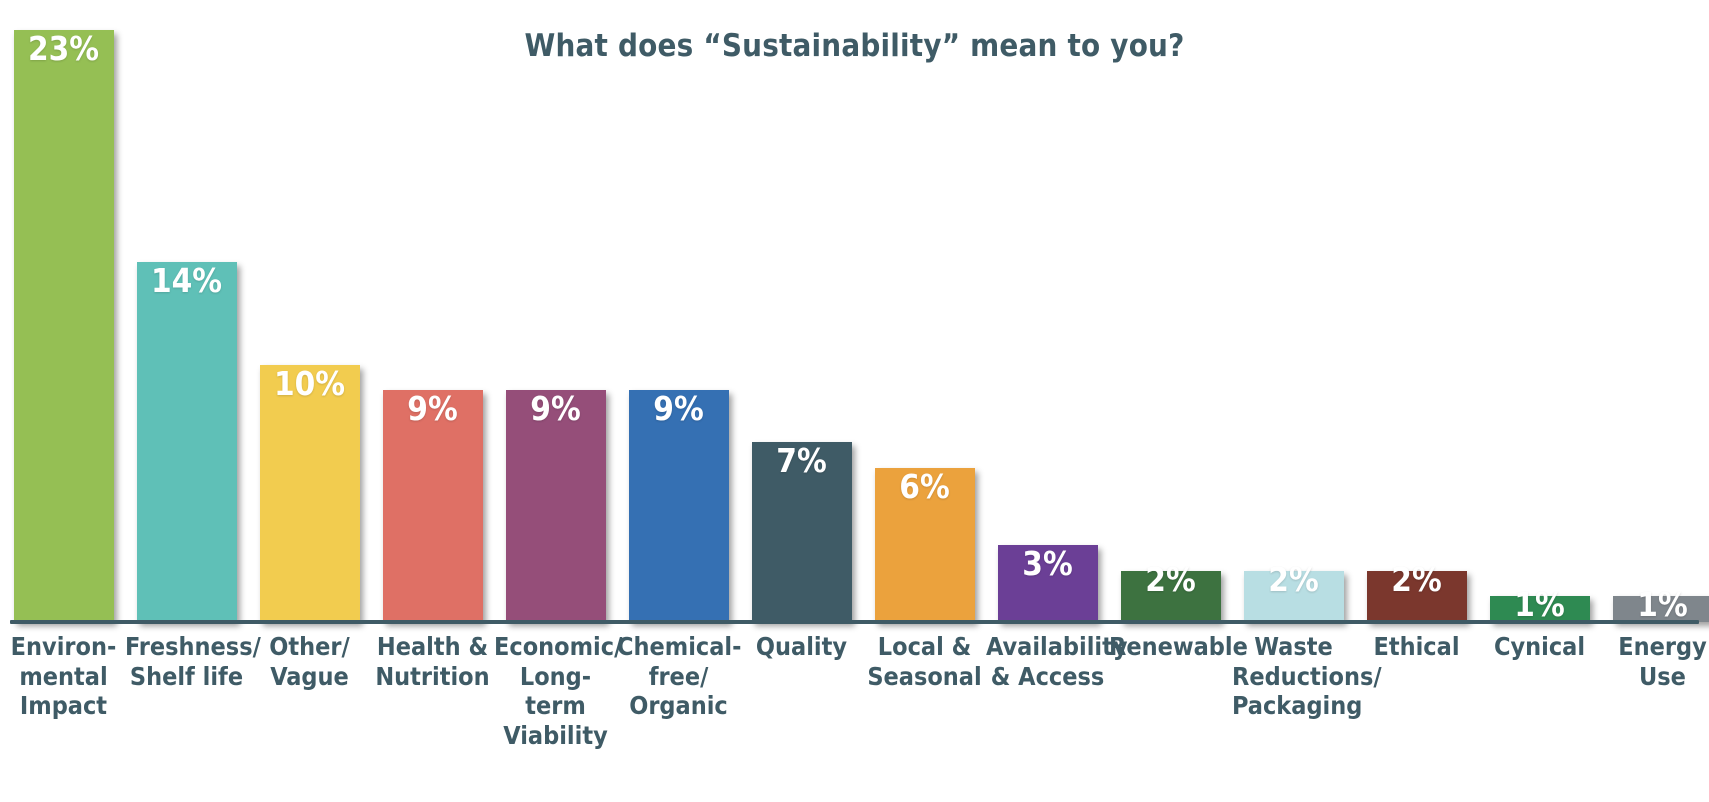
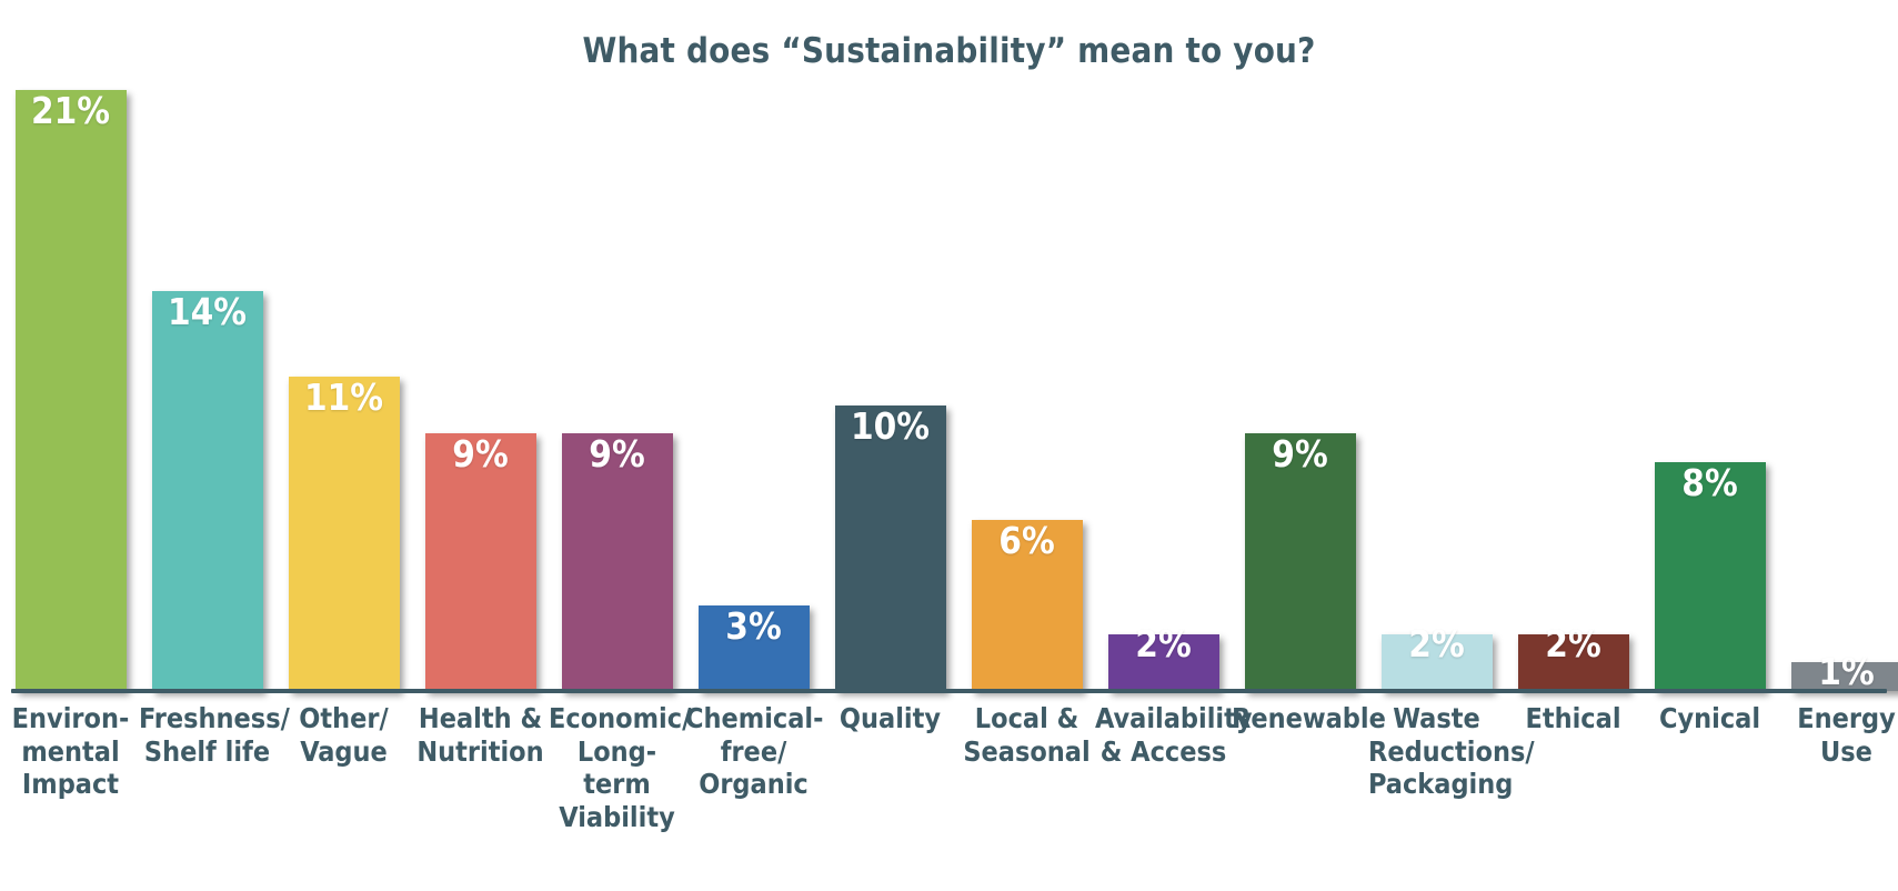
Environ- mental Impact: 23% -> 21%
Other/ Vague: 10% -> 11%
Chemical- free/ Organic: 9% -> 3%
Quality: 7% -> 10%
Availability & Access: 3% -> 2%
Renewable: 2% -> 9%
Cynical: 1% -> 8%
